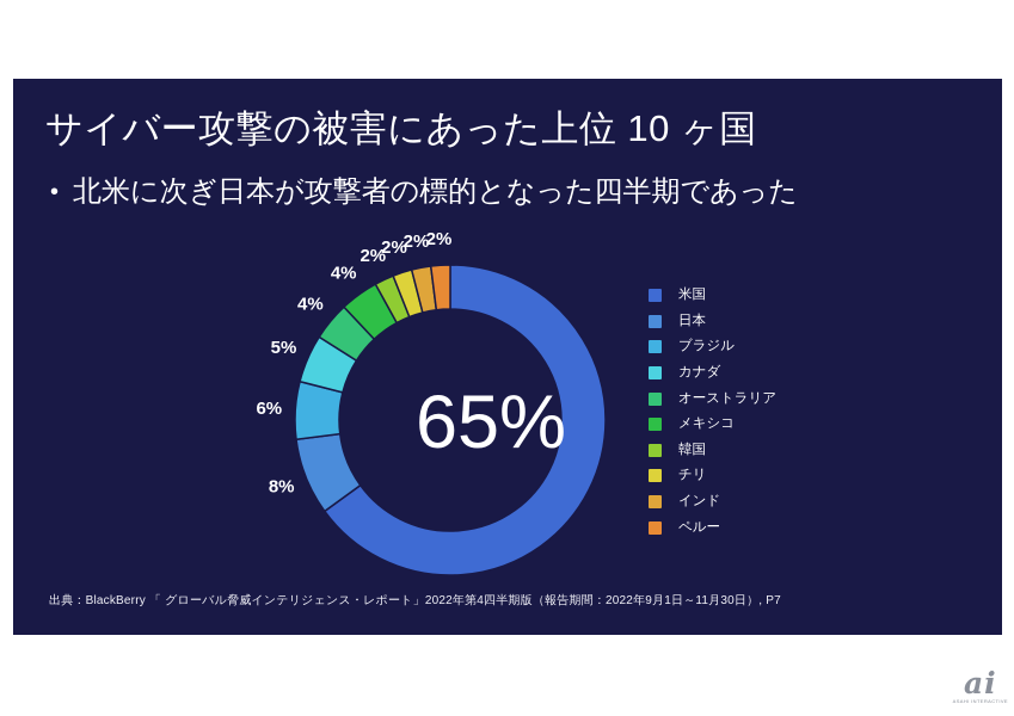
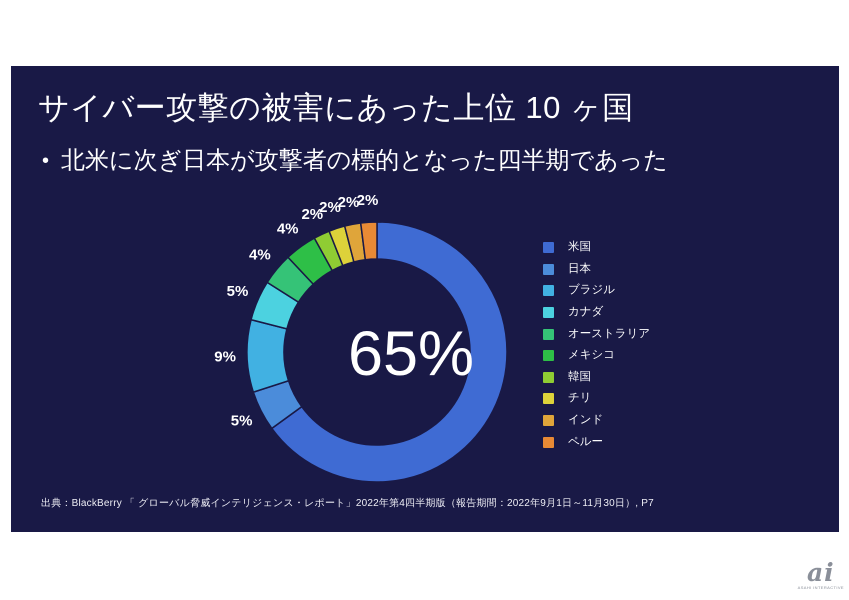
日本: 8% -> 5%
ブラジル: 6% -> 9%
